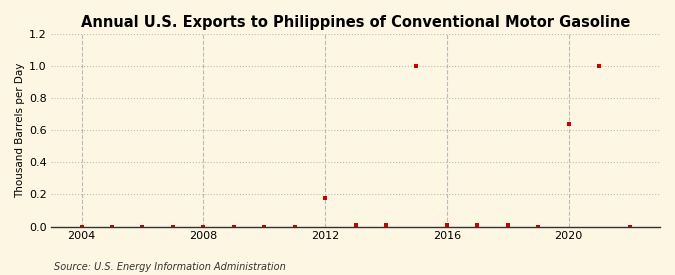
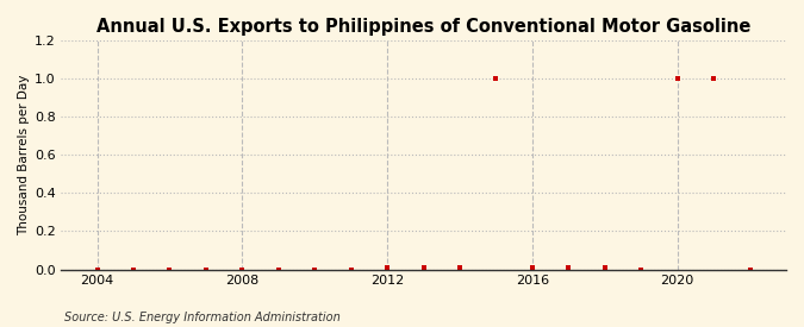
2012: 0.18 -> 0.01
2020: 0.64 -> 1.00
